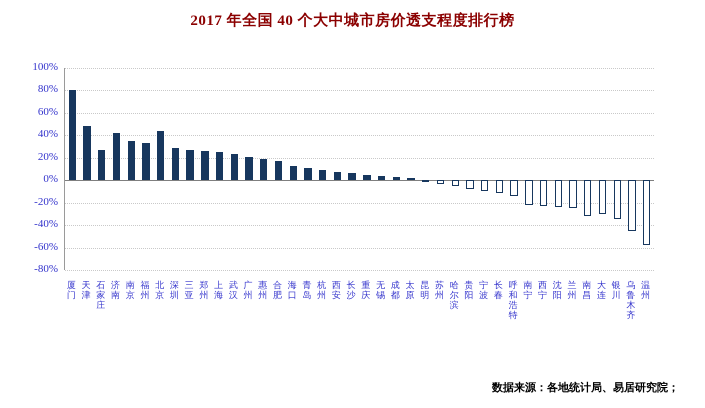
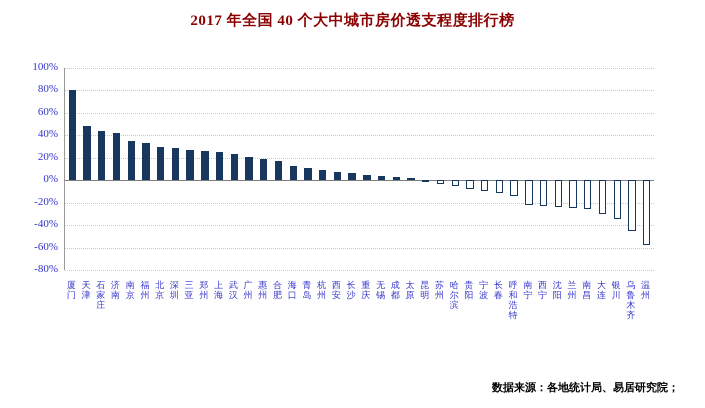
石家庄: 27% -> 44%
北京: 44% -> 30%
南昌: -32% -> -26%
